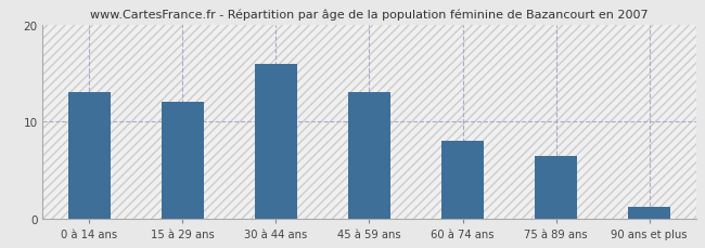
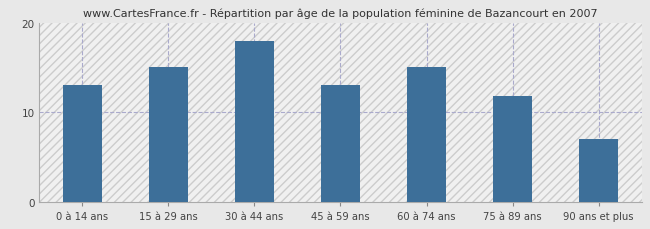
15 à 29 ans: 12.0 -> 15.0
30 à 44 ans: 16.0 -> 18.0
60 à 74 ans: 8.0 -> 15.0
75 à 89 ans: 6.5 -> 11.8
90 ans et plus: 1.2 -> 7.0
